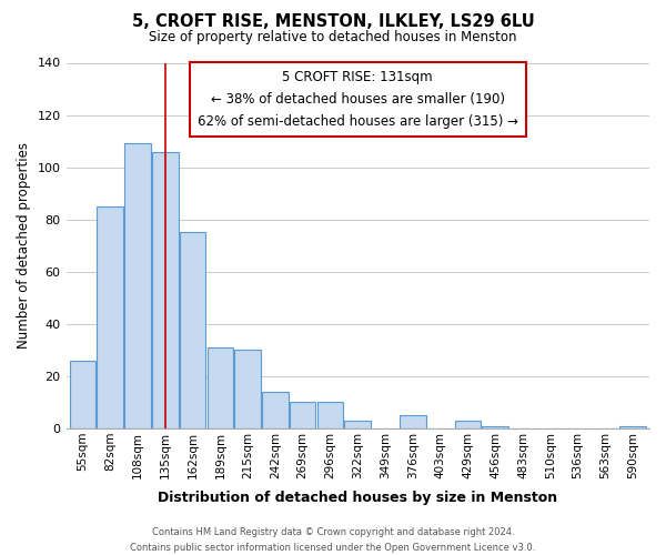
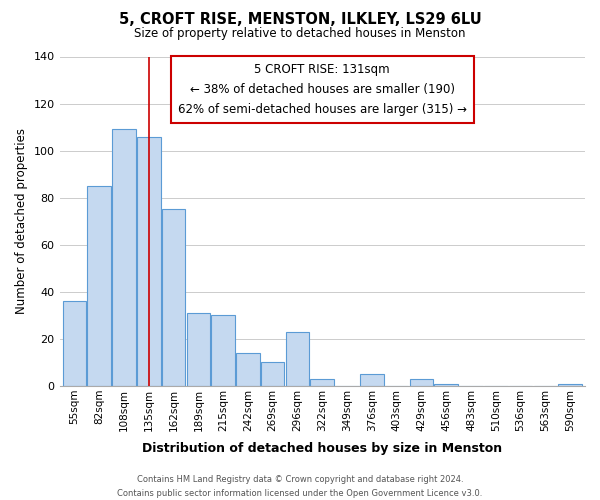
55sqm: 26 -> 36
296sqm: 10 -> 23
